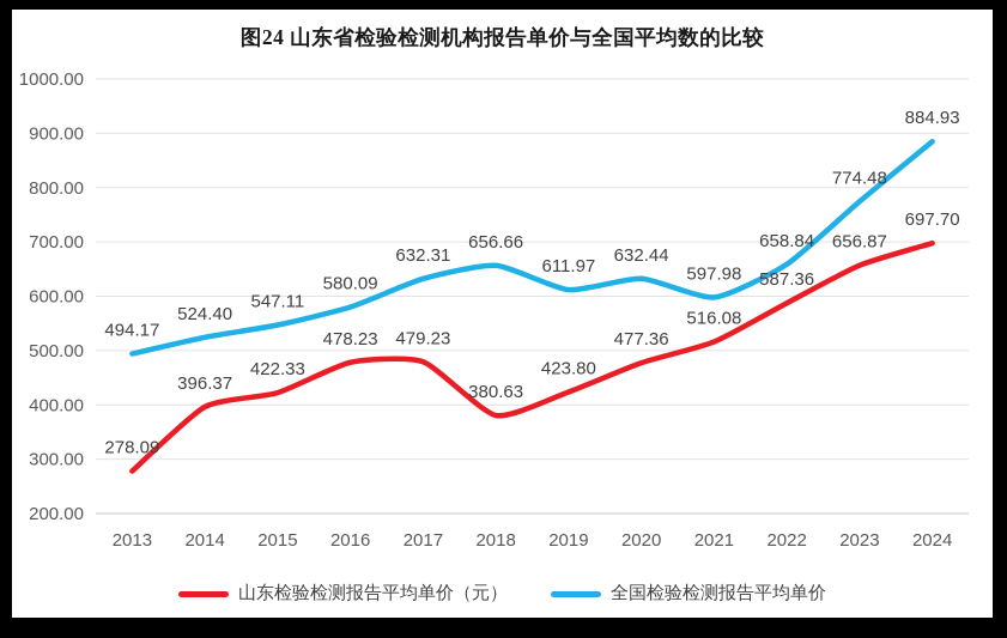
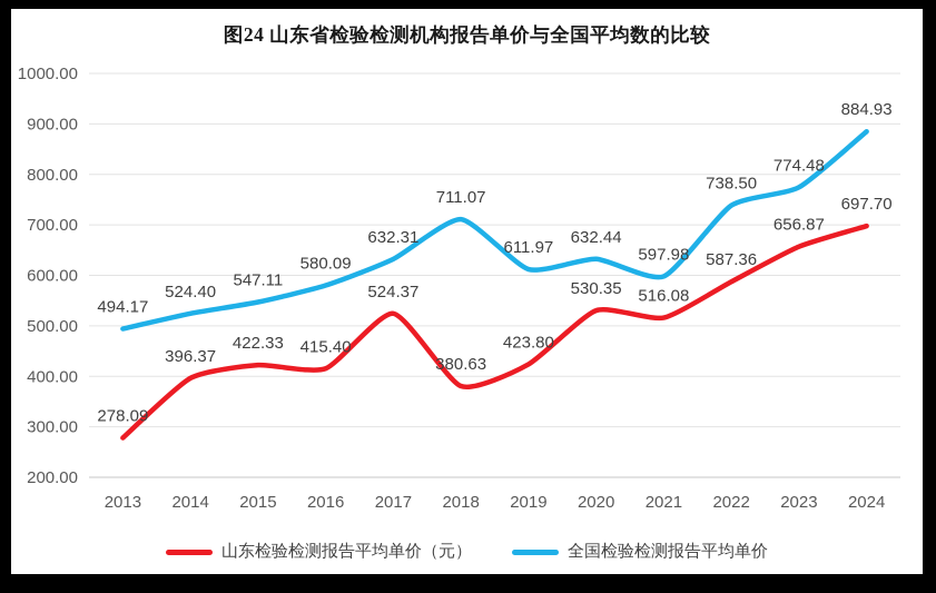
山东检验检测报告平均单价（元）/2016: 478.23 -> 415.40
山东检验检测报告平均单价（元）/2017: 479.23 -> 524.37
全国检验检测报告平均单价/2018: 656.66 -> 711.07
山东检验检测报告平均单价（元）/2020: 477.36 -> 530.35
全国检验检测报告平均单价/2022: 658.84 -> 738.50
